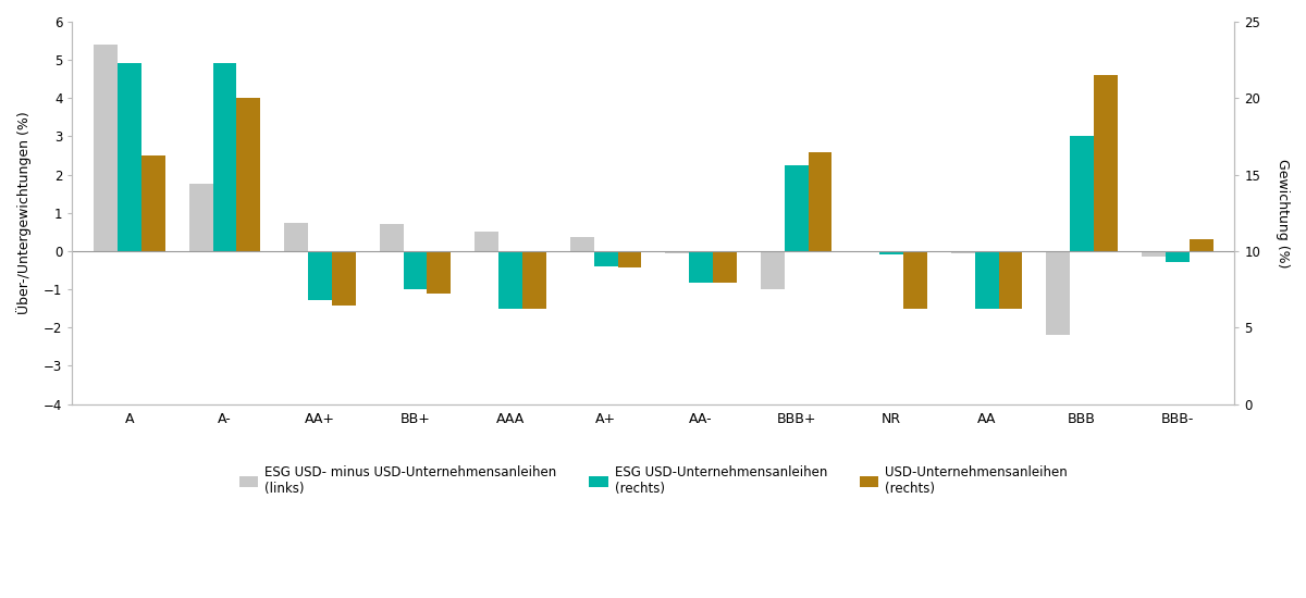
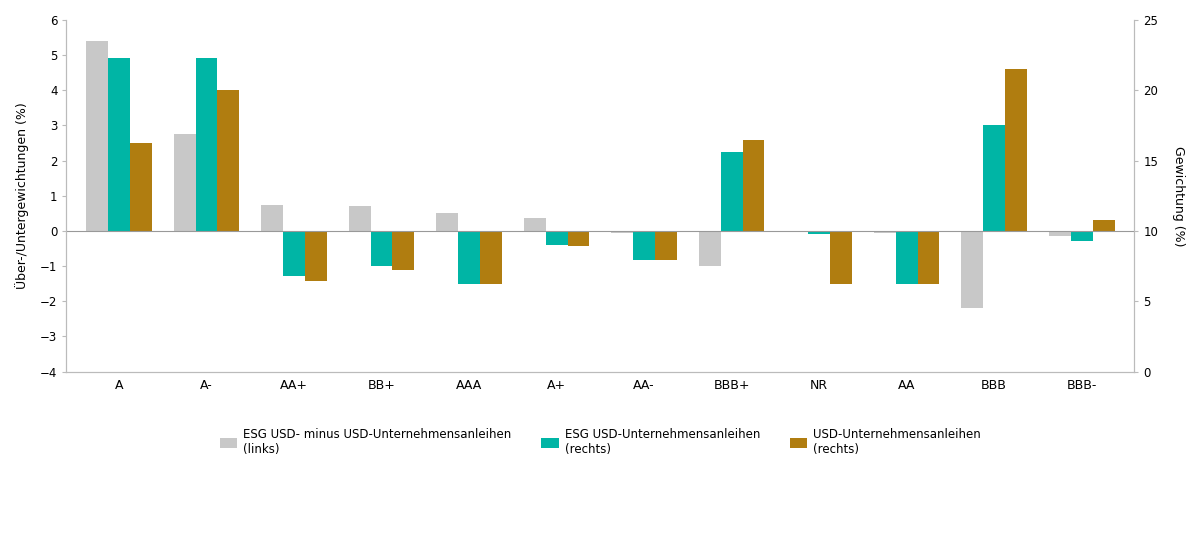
ESG USD- minus USD-Unternehmensanleihen (links)/A-: 1.75 -> 2.75
